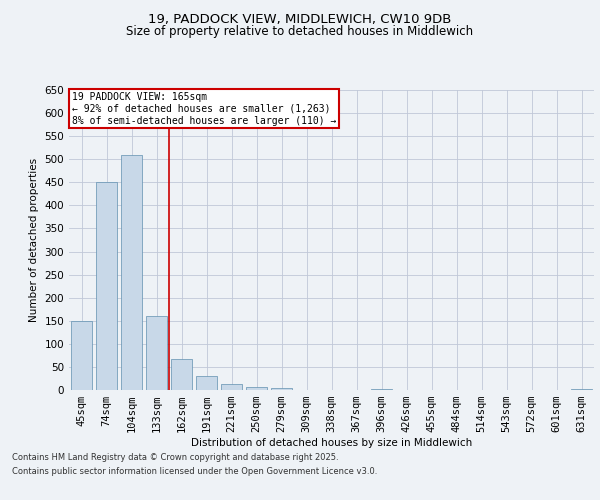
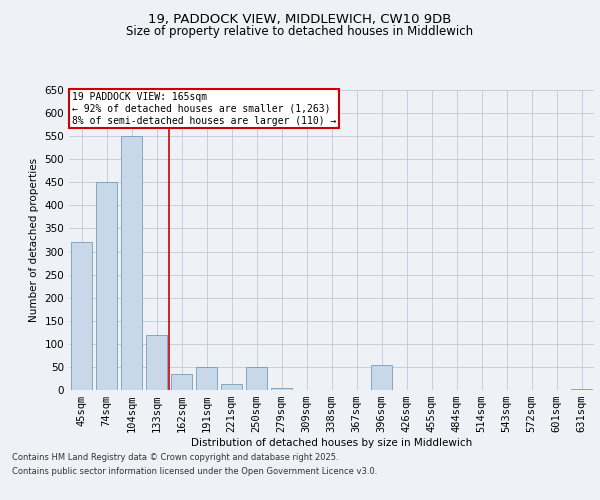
45sqm: 150 -> 320
104sqm: 510 -> 550
133sqm: 160 -> 120
162sqm: 68 -> 35
191sqm: 30 -> 50
250sqm: 7 -> 50
396sqm: 3 -> 55
